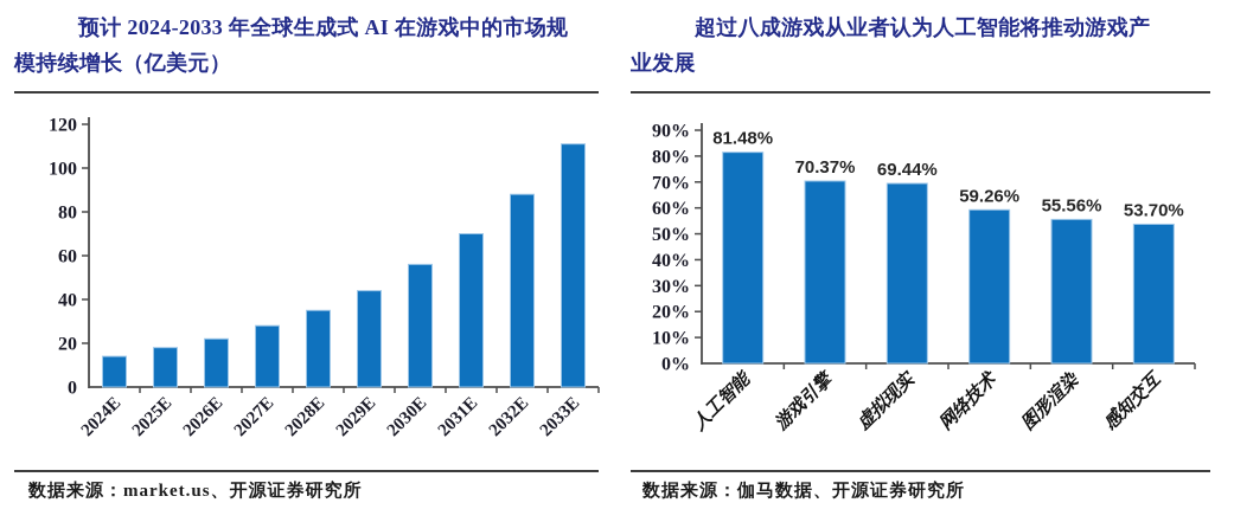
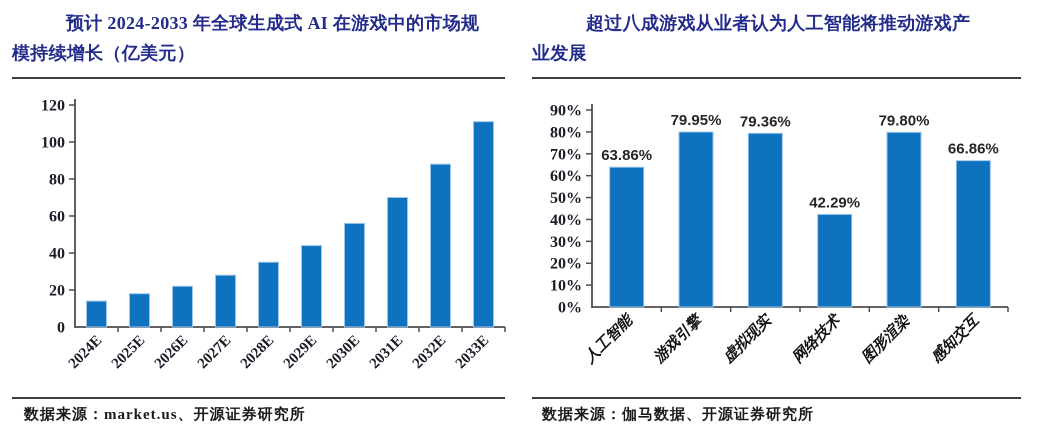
超过八成游戏从业者认为人工智能将推动游戏产业发展/人工智能: 81.48% -> 63.86%
超过八成游戏从业者认为人工智能将推动游戏产业发展/游戏引擎: 70.37% -> 79.95%
超过八成游戏从业者认为人工智能将推动游戏产业发展/虚拟现实: 69.44% -> 79.36%
超过八成游戏从业者认为人工智能将推动游戏产业发展/网络技术: 59.26% -> 42.29%
超过八成游戏从业者认为人工智能将推动游戏产业发展/图形渲染: 55.56% -> 79.80%
超过八成游戏从业者认为人工智能将推动游戏产业发展/感知交互: 53.70% -> 66.86%
